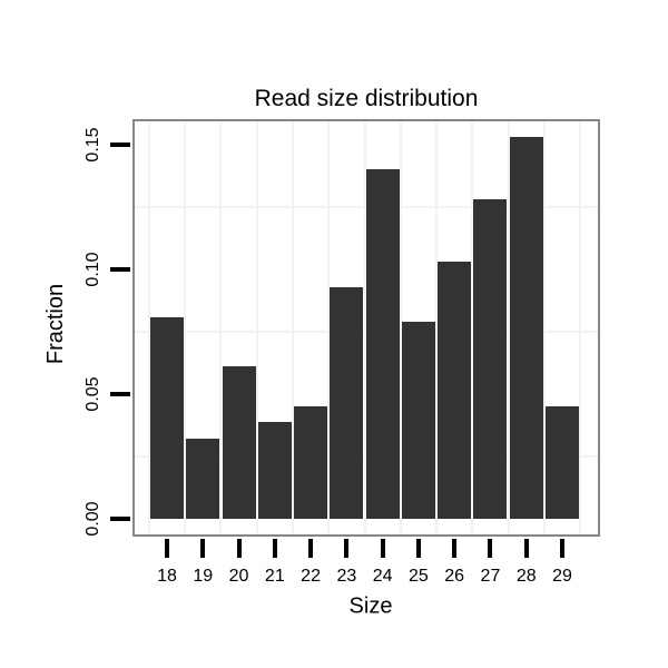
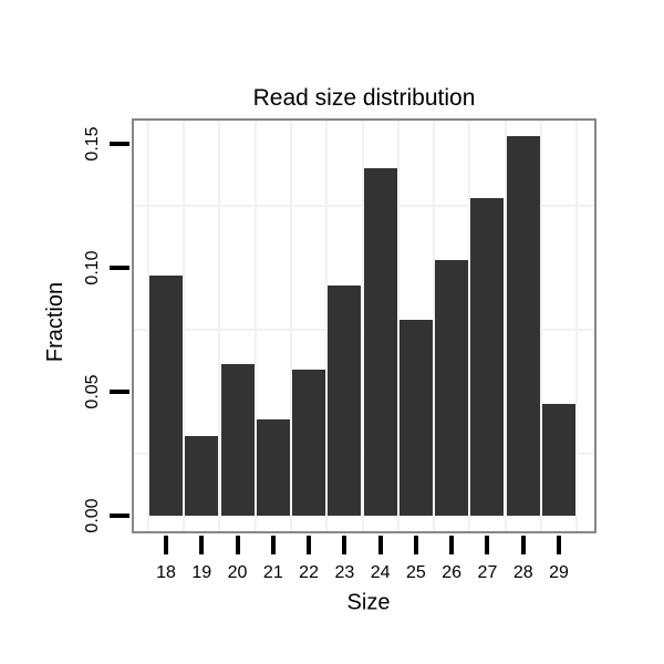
18: 0.081 -> 0.097
22: 0.045 -> 0.059
